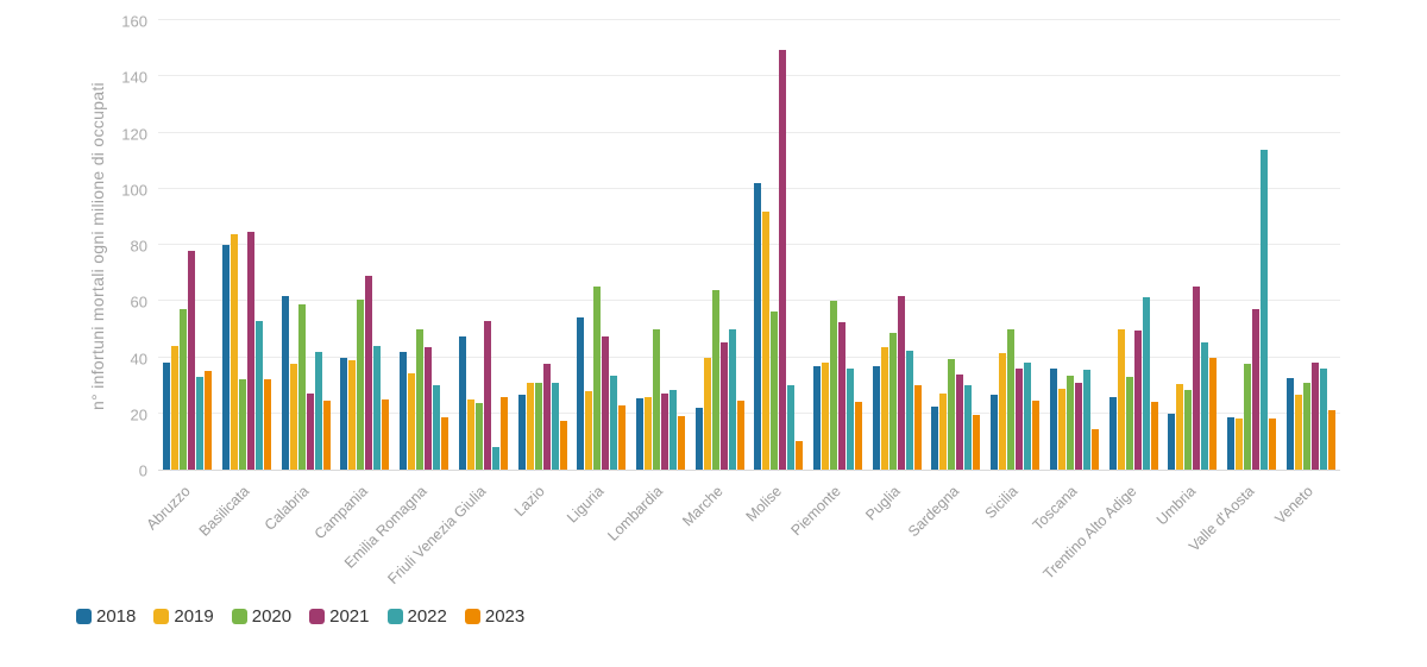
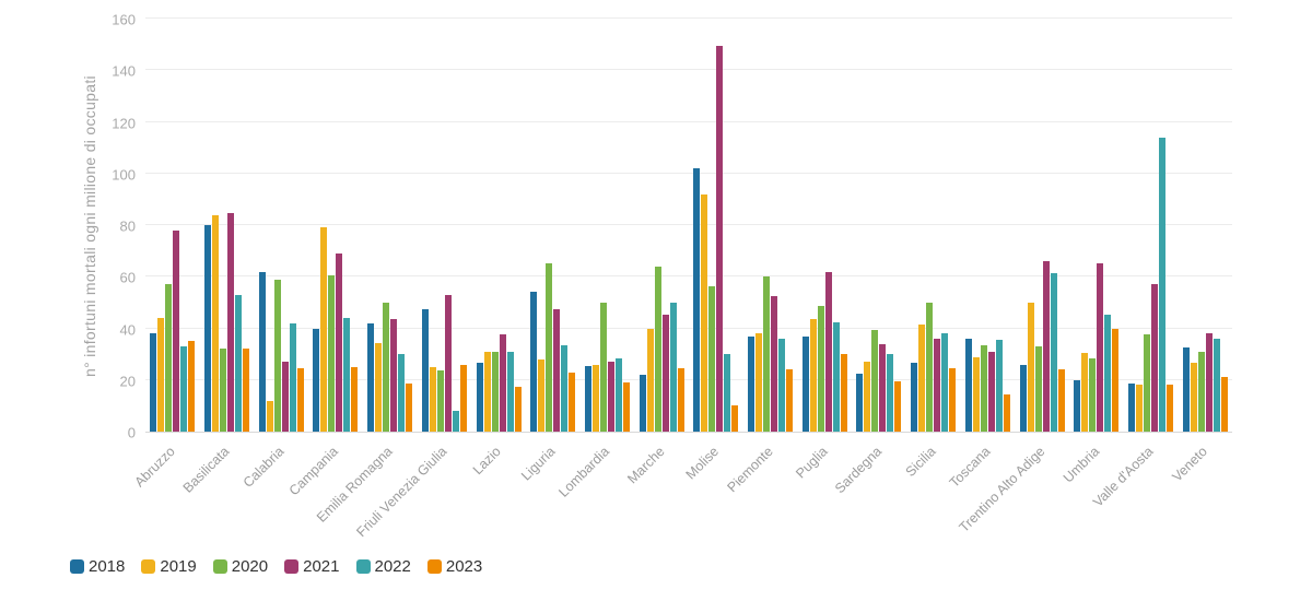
2019/Calabria: 38 -> 12
2019/Campania: 39 -> 79
2021/Trentino Alto Adige: 50 -> 66
